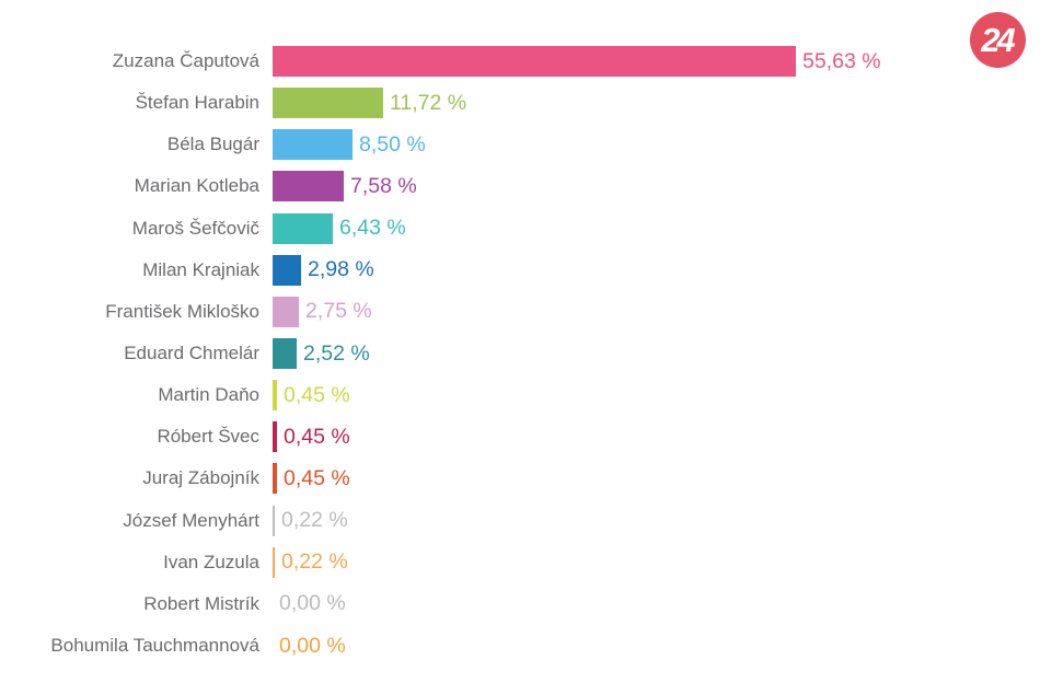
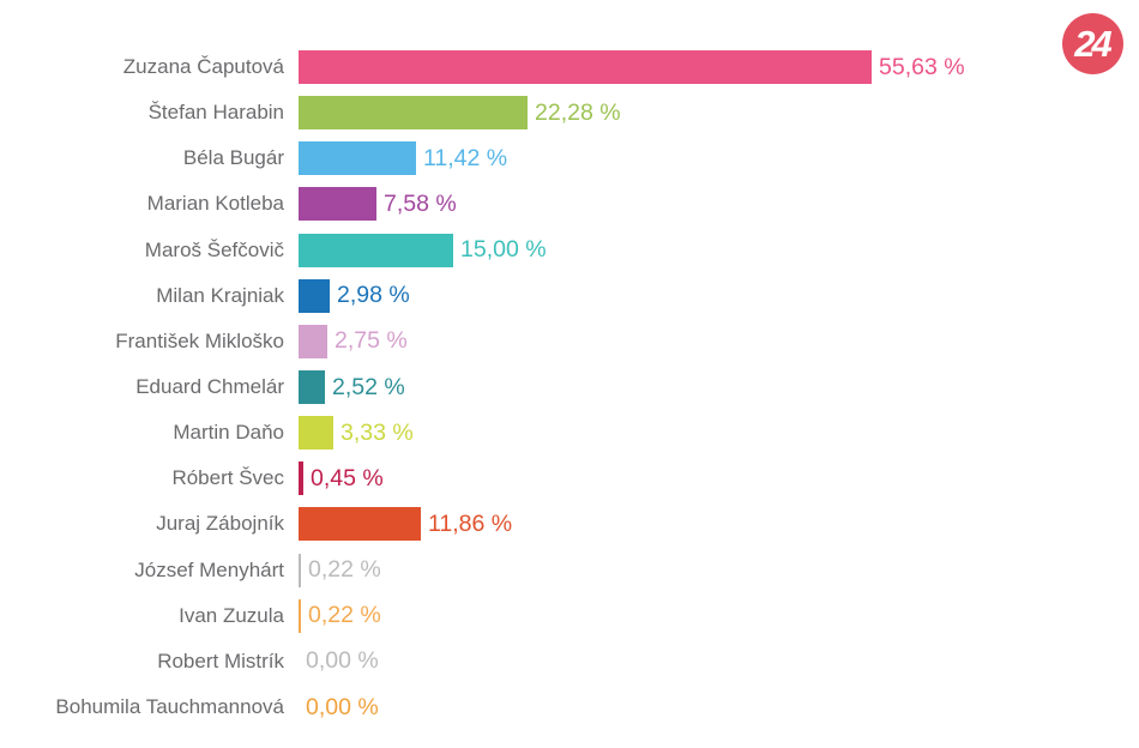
Štefan Harabin: 11,72 -> 22,28
Béla Bugár: 8,50 -> 11,42
Maroš Šefčovič: 6,43 -> 15,00
Martin Daňo: 0,45 -> 3,33
Juraj Zábojník: 0,45 -> 11,86
